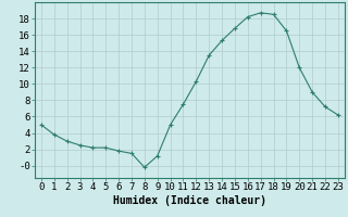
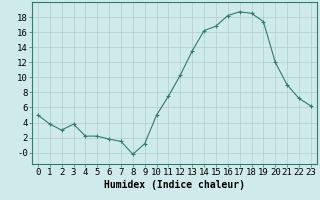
3: 2.5 -> 3.8
14: 15.3 -> 16.2
19: 16.5 -> 17.4
